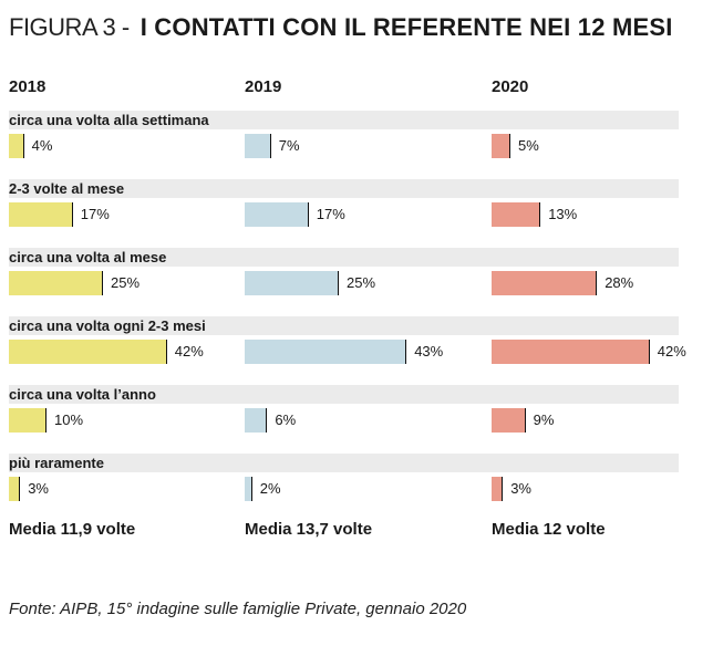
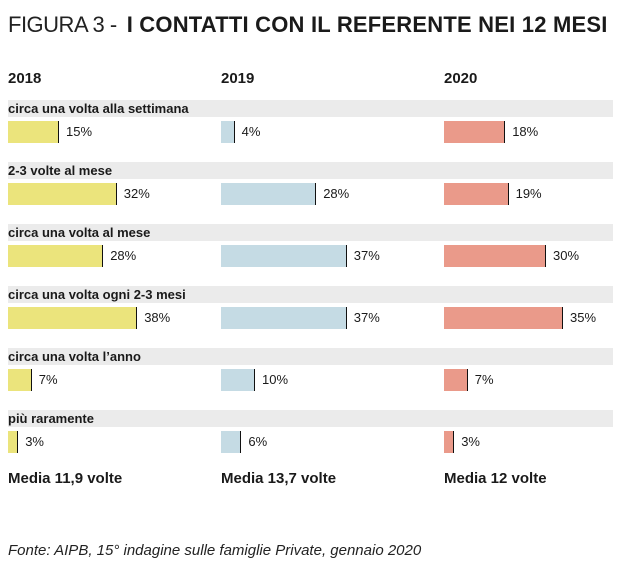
2018/circa una volta alla settimana: 4% -> 15%
2019/circa una volta alla settimana: 7% -> 4%
2020/circa una volta alla settimana: 5% -> 18%
2018/2-3 volte al mese: 17% -> 32%
2019/2-3 volte al mese: 17% -> 28%
2020/2-3 volte al mese: 13% -> 19%
2018/circa una volta al mese: 25% -> 28%
2019/circa una volta al mese: 25% -> 37%
2020/circa una volta al mese: 28% -> 30%
2018/circa una volta ogni 2-3 mesi: 42% -> 38%
2019/circa una volta ogni 2-3 mesi: 43% -> 37%
2020/circa una volta ogni 2-3 mesi: 42% -> 35%
2018/circa una volta l’anno: 10% -> 7%
2019/circa una volta l’anno: 6% -> 10%
2020/circa una volta l’anno: 9% -> 7%
2019/più raramente: 2% -> 6%
